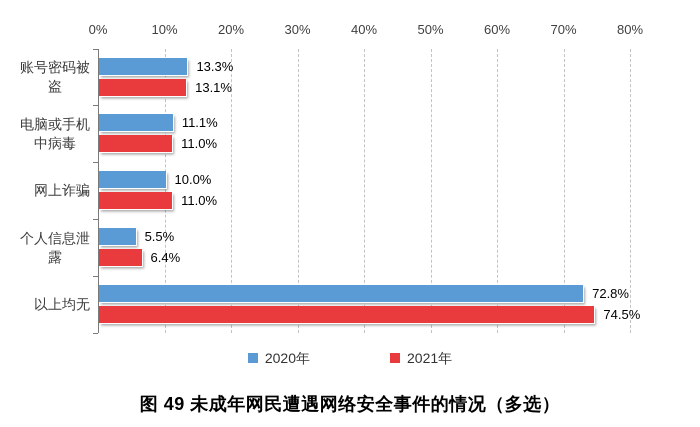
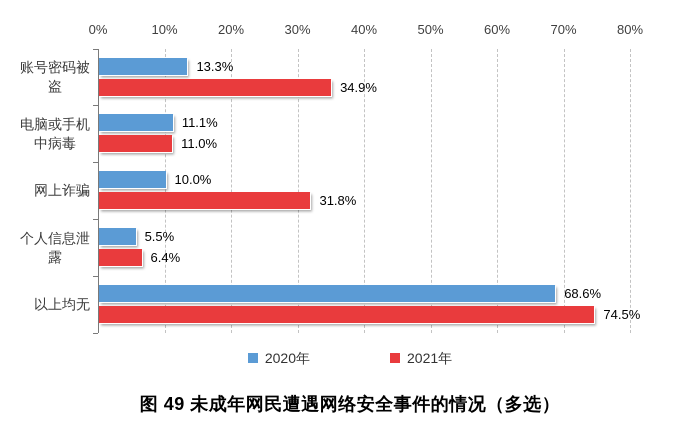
2021年/账号密码被 盗: 13.1% -> 34.9%
2021年/网上诈骗: 11.0% -> 31.8%
2020年/以上均无: 72.8% -> 68.6%
